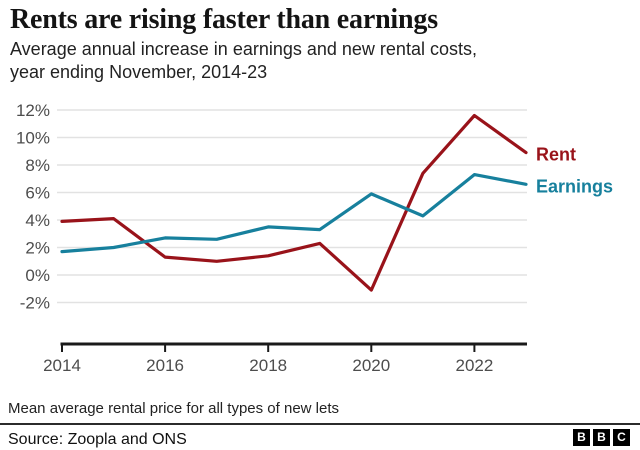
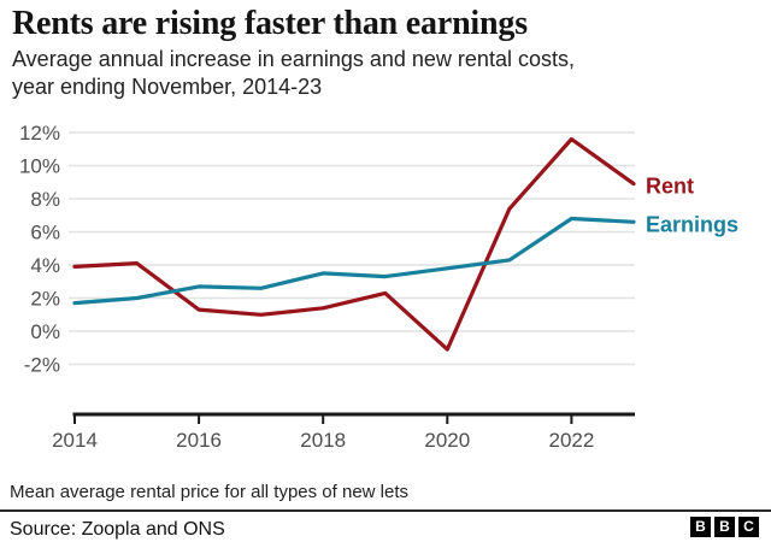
Earnings/2020: 5.9% -> 3.8%
Earnings/2022: 7.3% -> 6.8%
